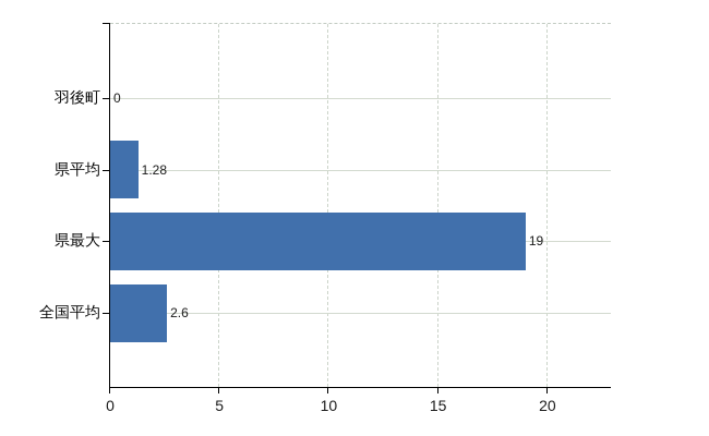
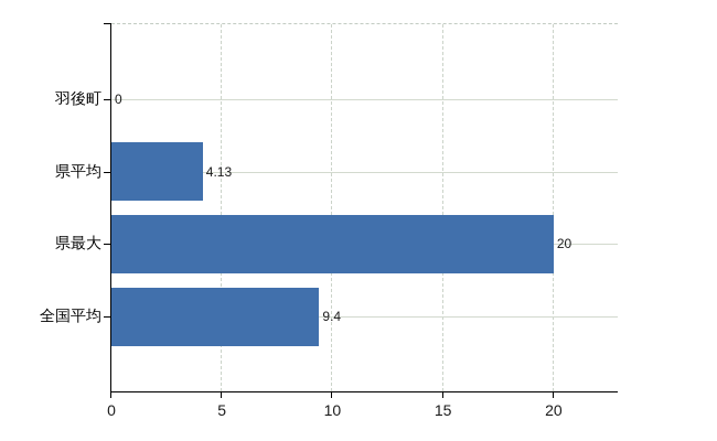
県平均: 1.28 -> 4.13
県最大: 19 -> 20
全国平均: 2.6 -> 9.4
